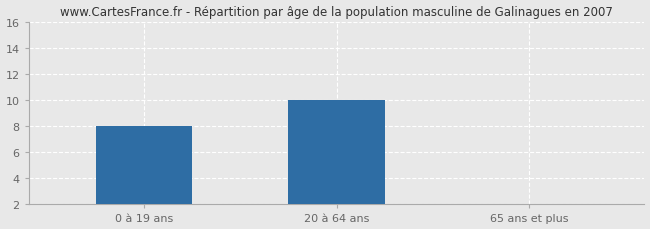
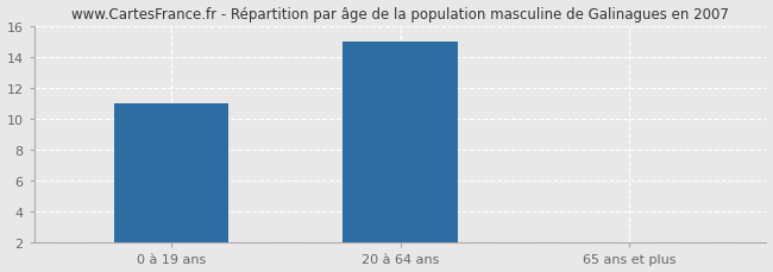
0 à 19 ans: 8 -> 11
20 à 64 ans: 10 -> 15
